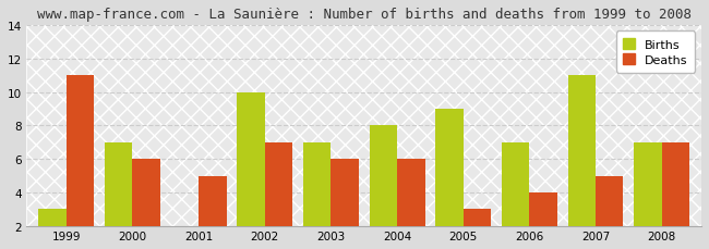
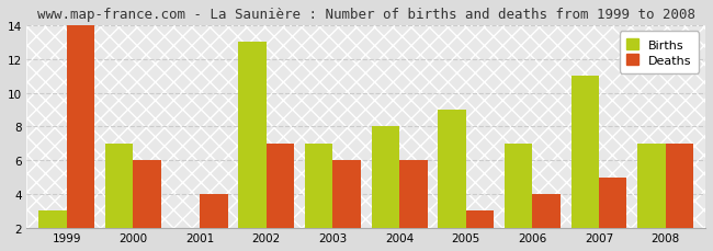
Deaths/1999: 11 -> 14
Deaths/2001: 5 -> 4
Births/2002: 10 -> 13
